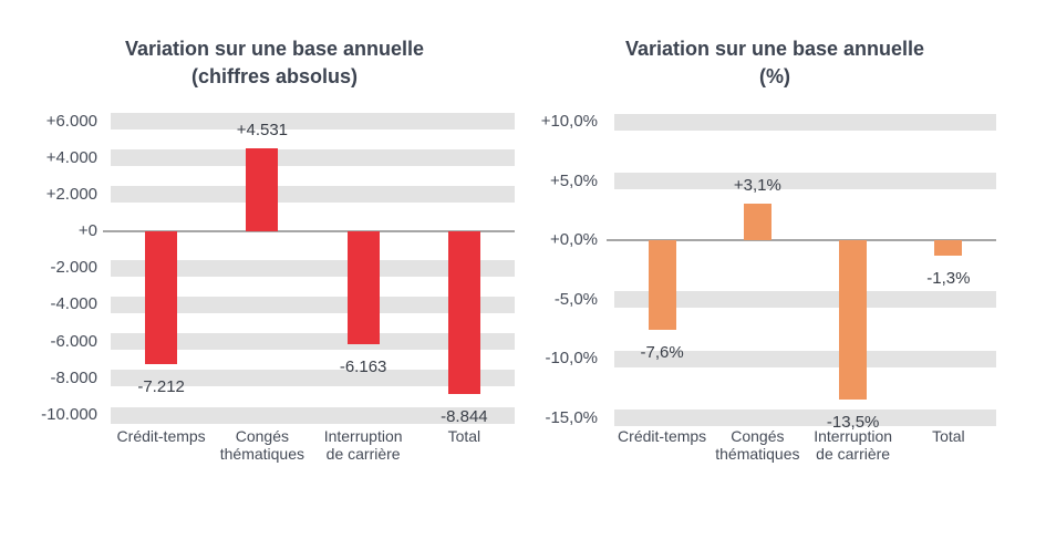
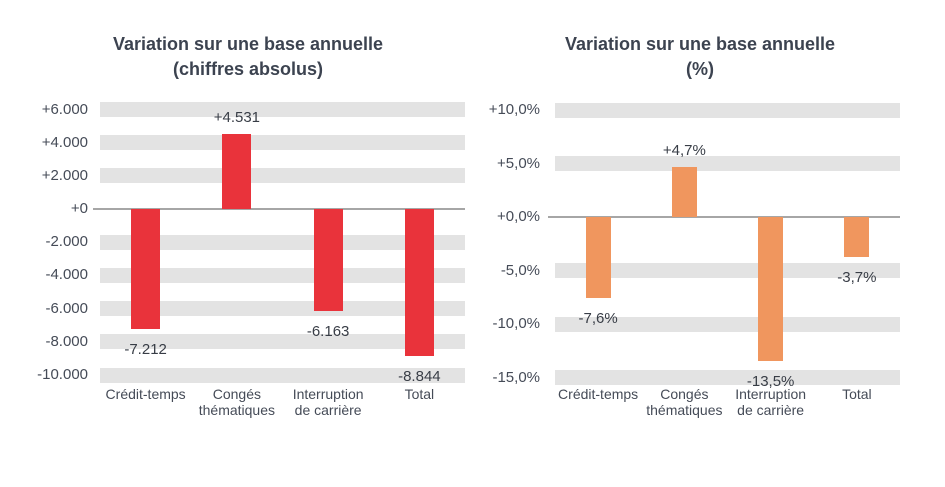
Variation sur une base annuelle (%)/Congés thématiques: +3,1% -> +4,7%
Variation sur une base annuelle (%)/Total: -1,3% -> -3,7%
